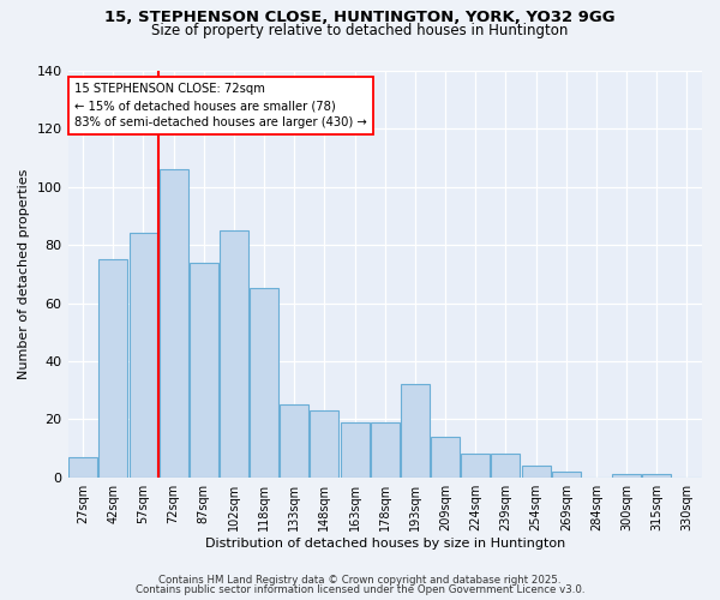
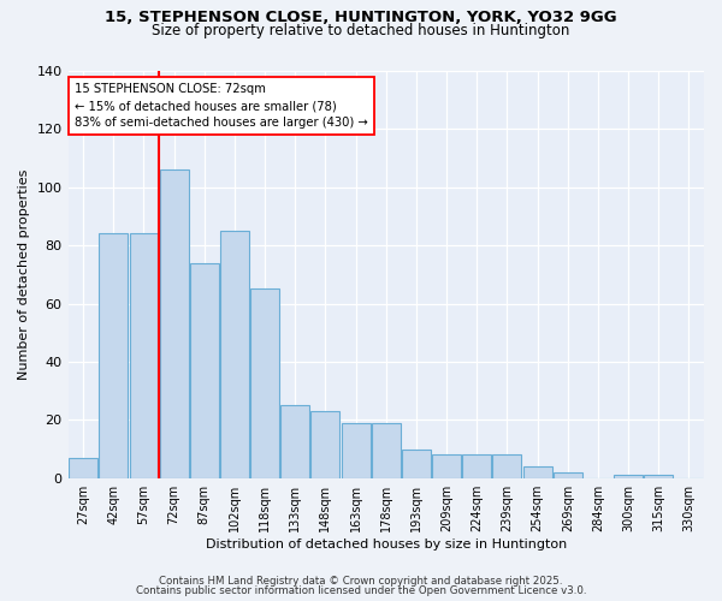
42sqm: 75 -> 84
193sqm: 32 -> 10
209sqm: 14 -> 8
